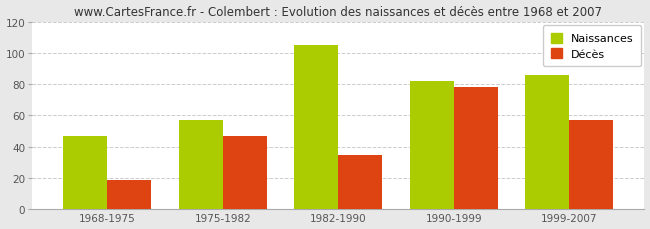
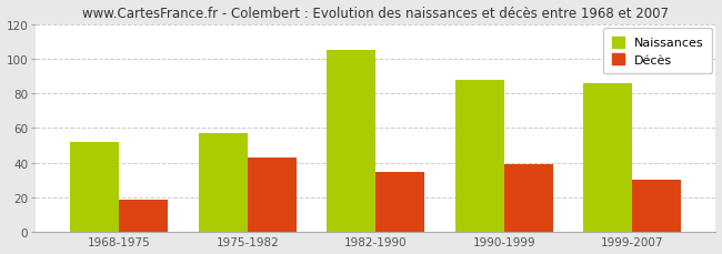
Naissances/1968-1975: 47 -> 52
Décès/1975-1982: 47 -> 43
Naissances/1990-1999: 82 -> 88
Décès/1990-1999: 78 -> 39
Décès/1999-2007: 57 -> 30
